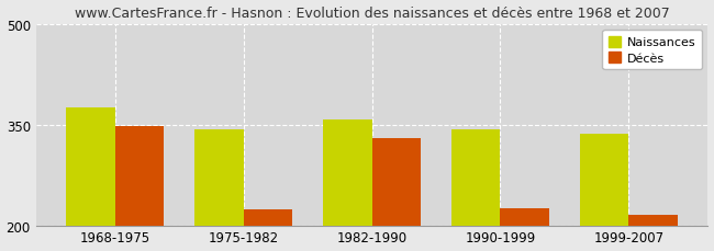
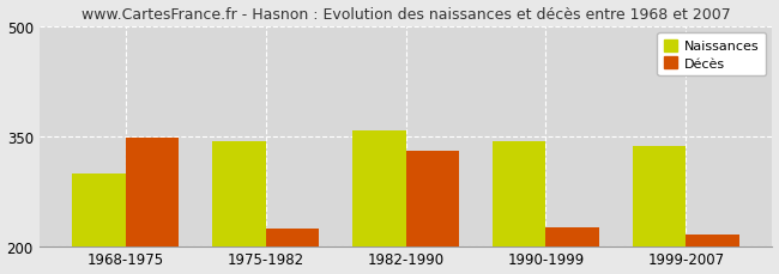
Naissances/1968-1975: 375 -> 298
